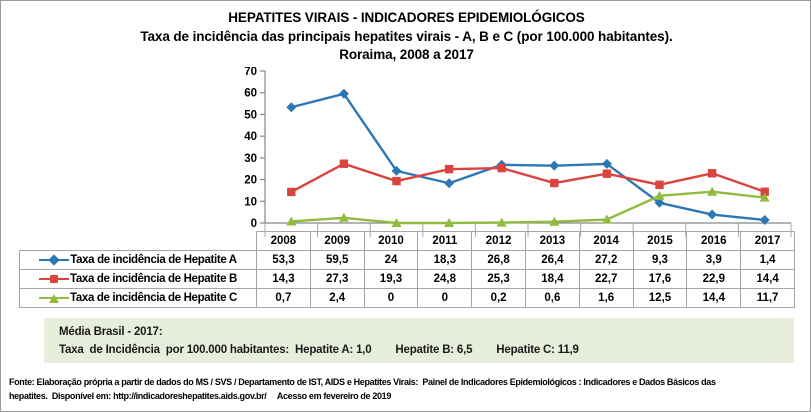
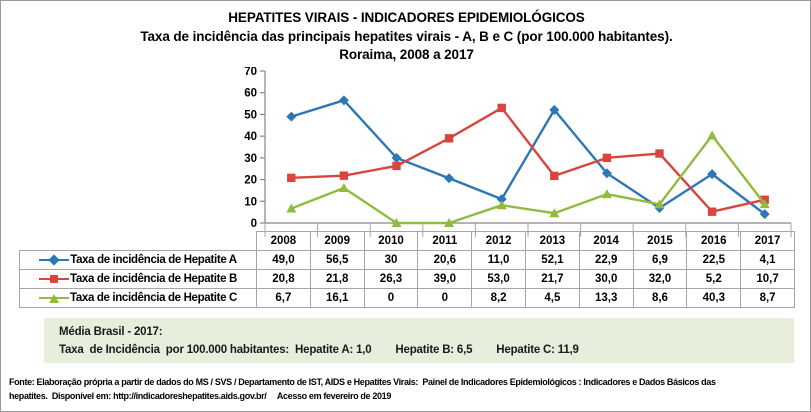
Taxa de incidência de Hepatite A/2008: 53,3 -> 49,0
Taxa de incidência de Hepatite B/2008: 14,3 -> 20,8
Taxa de incidência de Hepatite C/2008: 0,7 -> 6,7
Taxa de incidência de Hepatite A/2009: 59,5 -> 56,5
Taxa de incidência de Hepatite B/2009: 27,3 -> 21,8
Taxa de incidência de Hepatite C/2009: 2,4 -> 16,1
Taxa de incidência de Hepatite A/2010: 24 -> 30
Taxa de incidência de Hepatite B/2010: 19,3 -> 26,3
Taxa de incidência de Hepatite A/2011: 18,3 -> 20,6
Taxa de incidência de Hepatite B/2011: 24,8 -> 39,0
Taxa de incidência de Hepatite A/2012: 26,8 -> 11,0
Taxa de incidência de Hepatite B/2012: 25,3 -> 53,0
Taxa de incidência de Hepatite C/2012: 0,2 -> 8,2
Taxa de incidência de Hepatite A/2013: 26,4 -> 52,1
Taxa de incidência de Hepatite B/2013: 18,4 -> 21,7
Taxa de incidência de Hepatite C/2013: 0,6 -> 4,5
Taxa de incidência de Hepatite A/2014: 27,2 -> 22,9
Taxa de incidência de Hepatite B/2014: 22,7 -> 30,0
Taxa de incidência de Hepatite C/2014: 1,6 -> 13,3
Taxa de incidência de Hepatite A/2015: 9,3 -> 6,9
Taxa de incidência de Hepatite B/2015: 17,6 -> 32,0
Taxa de incidência de Hepatite C/2015: 12,5 -> 8,6
Taxa de incidência de Hepatite A/2016: 3,9 -> 22,5
Taxa de incidência de Hepatite B/2016: 22,9 -> 5,2
Taxa de incidência de Hepatite C/2016: 14,4 -> 40,3
Taxa de incidência de Hepatite A/2017: 1,4 -> 4,1
Taxa de incidência de Hepatite B/2017: 14,4 -> 10,7
Taxa de incidência de Hepatite C/2017: 11,7 -> 8,7
